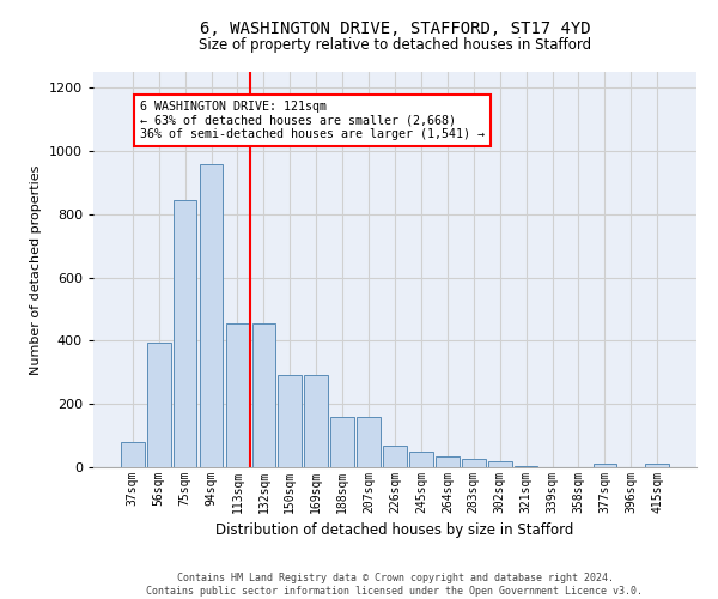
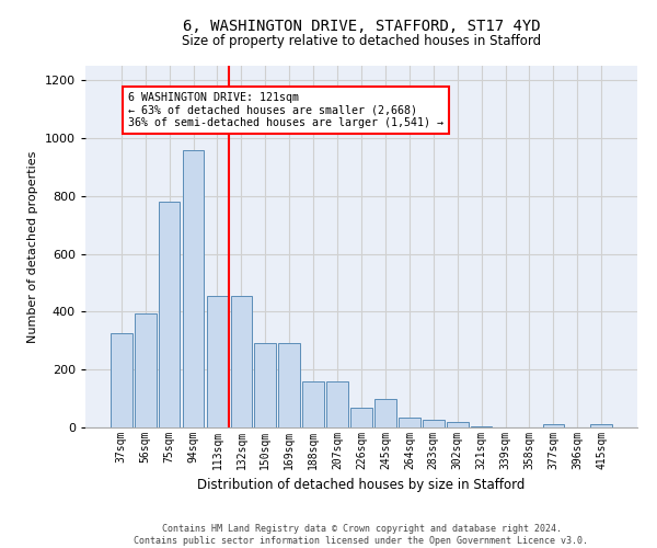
37sqm: 80 -> 325
75sqm: 845 -> 780
245sqm: 50 -> 100
